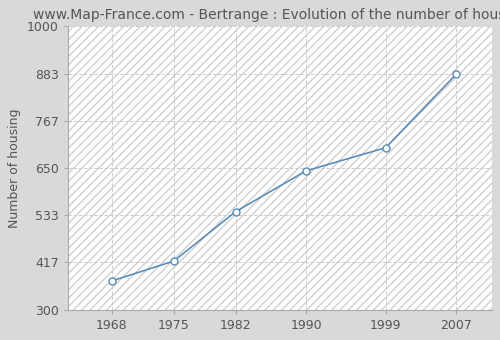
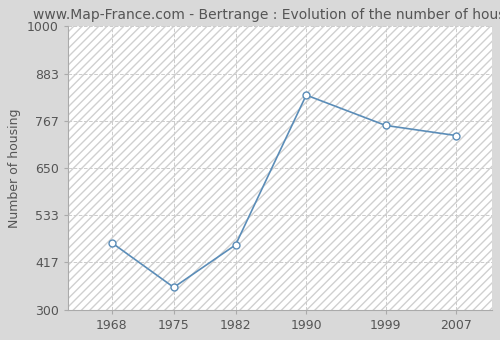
1968: 371 -> 465
1975: 420 -> 355
1982: 542 -> 460
1990: 643 -> 830
1999: 700 -> 755
2007: 882 -> 730
